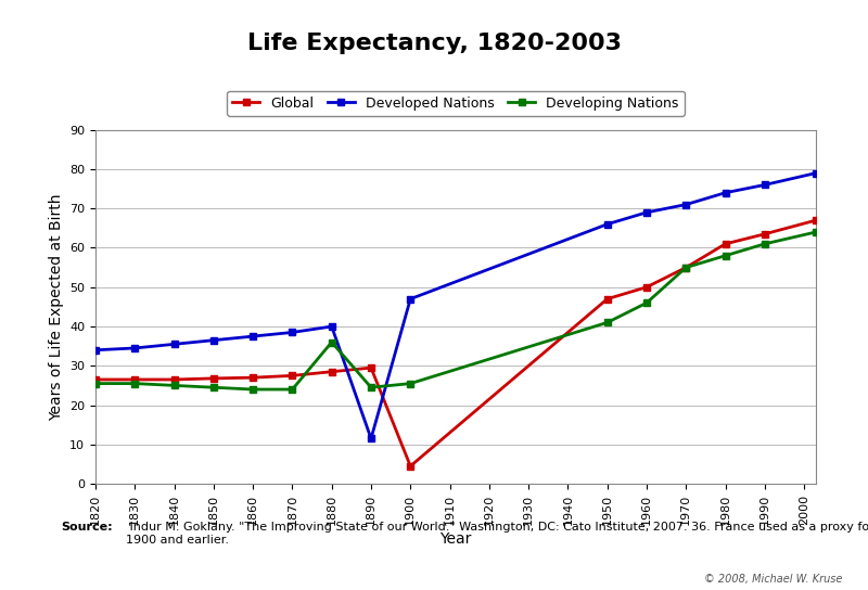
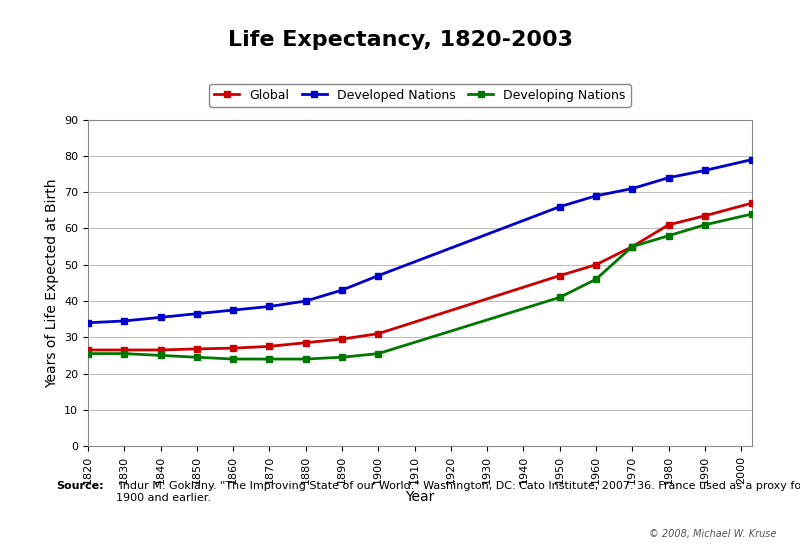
Developing Nations/1880: 36.0 -> 24.0
Developed Nations/1890: 11.5 -> 43.0
Global/1900: 4.5 -> 31.0
